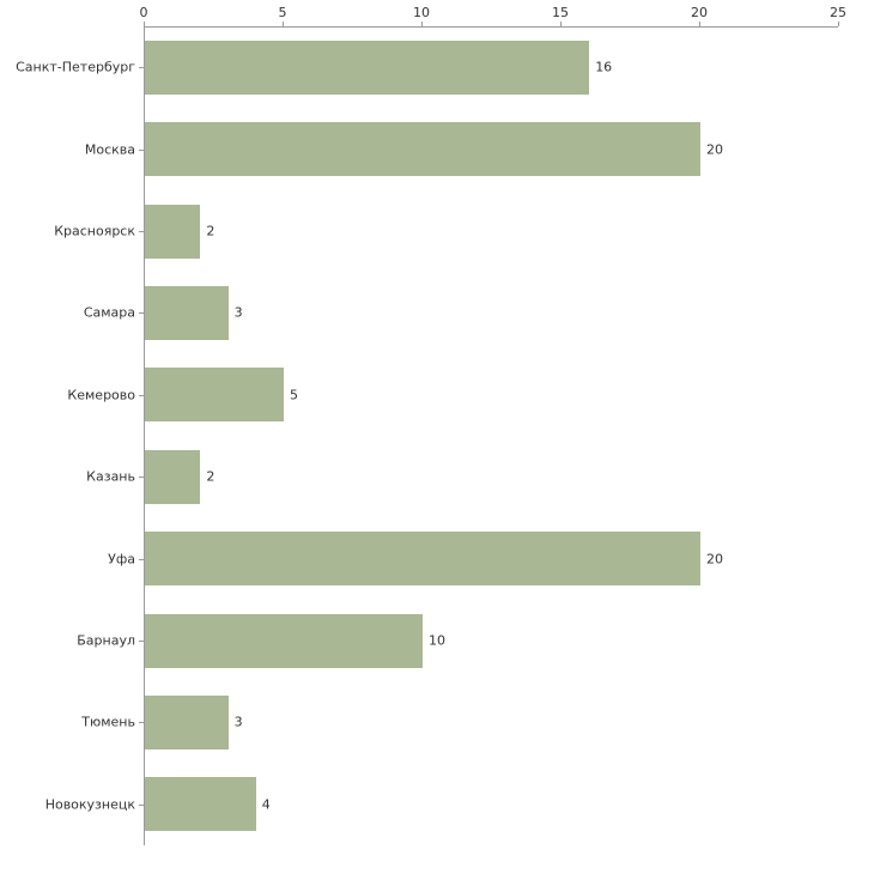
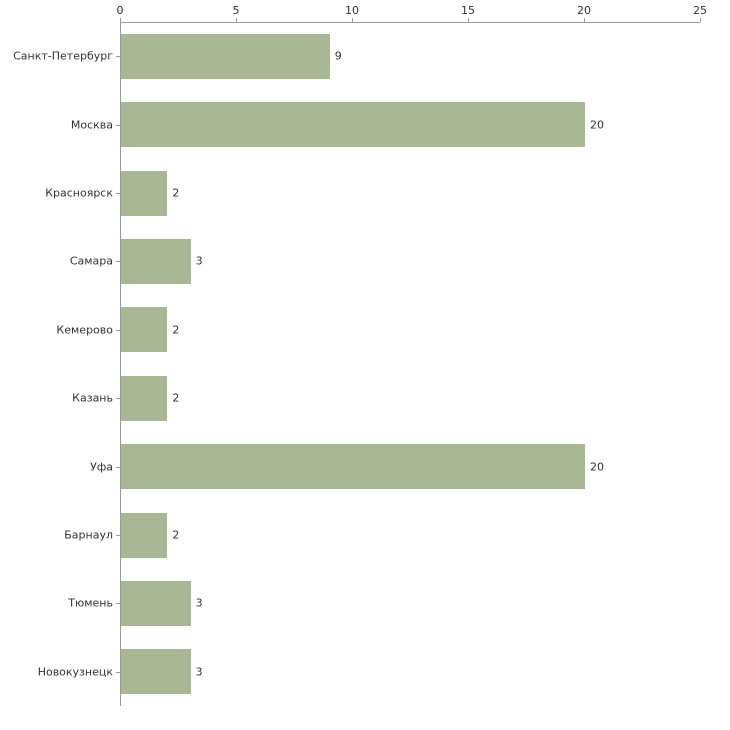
Санкт-Петербург: 16 -> 9
Кемерово: 5 -> 2
Барнаул: 10 -> 2
Новокузнецк: 4 -> 3
